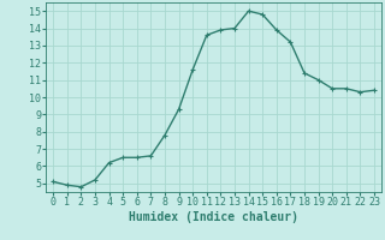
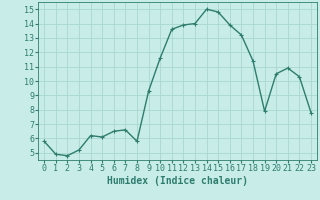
0: 5.1 -> 5.8
5: 6.5 -> 6.1
8: 7.8 -> 5.8
19: 11.0 -> 7.9
21: 10.5 -> 10.9
23: 10.4 -> 7.8
